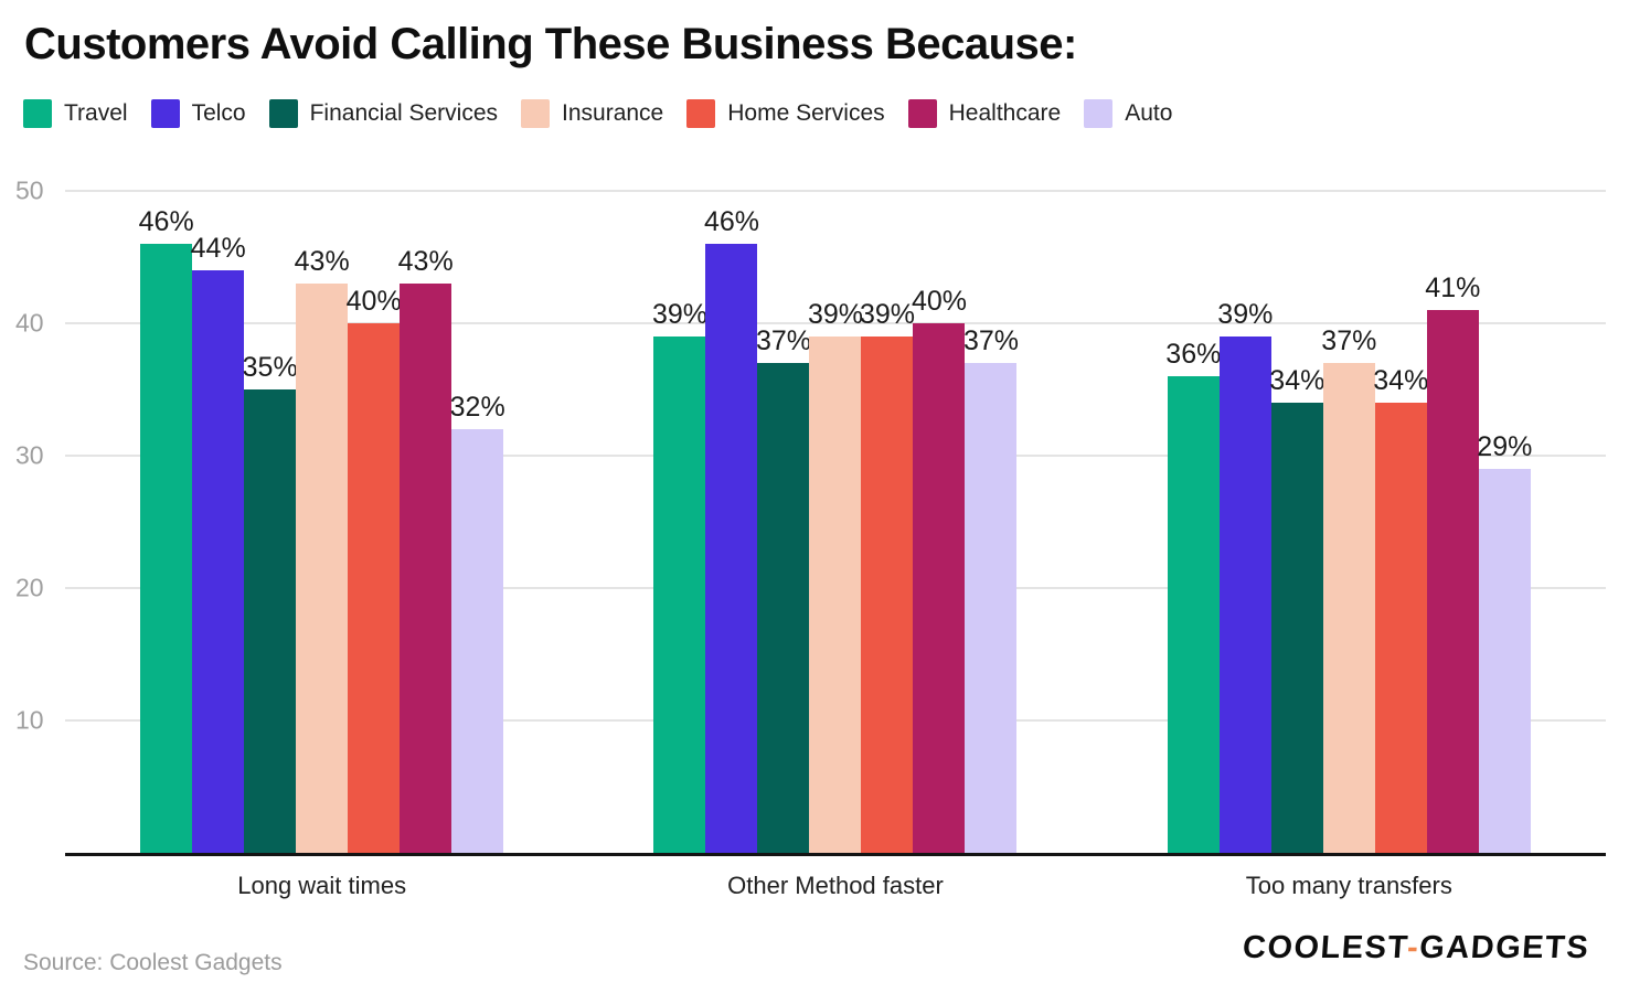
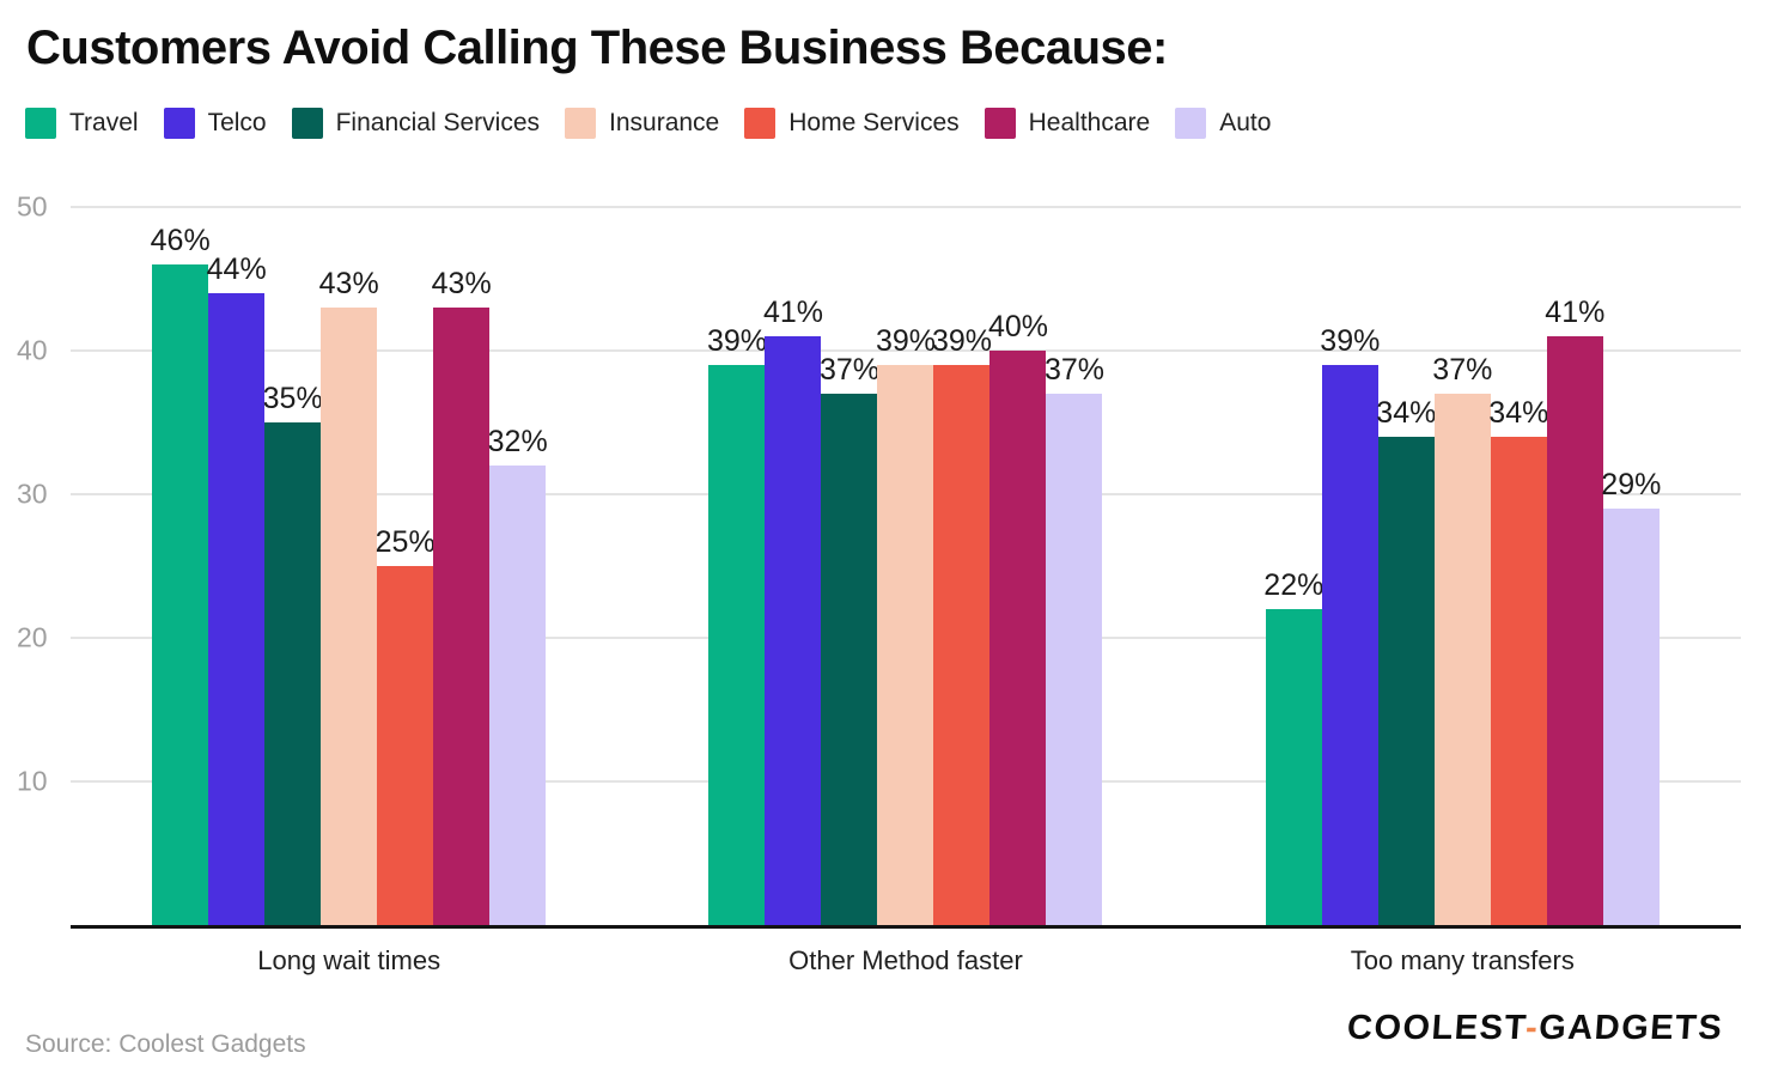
Home Services/Long wait times: 40% -> 25%
Telco/Other Method faster: 46% -> 41%
Travel/Too many transfers: 36% -> 22%
